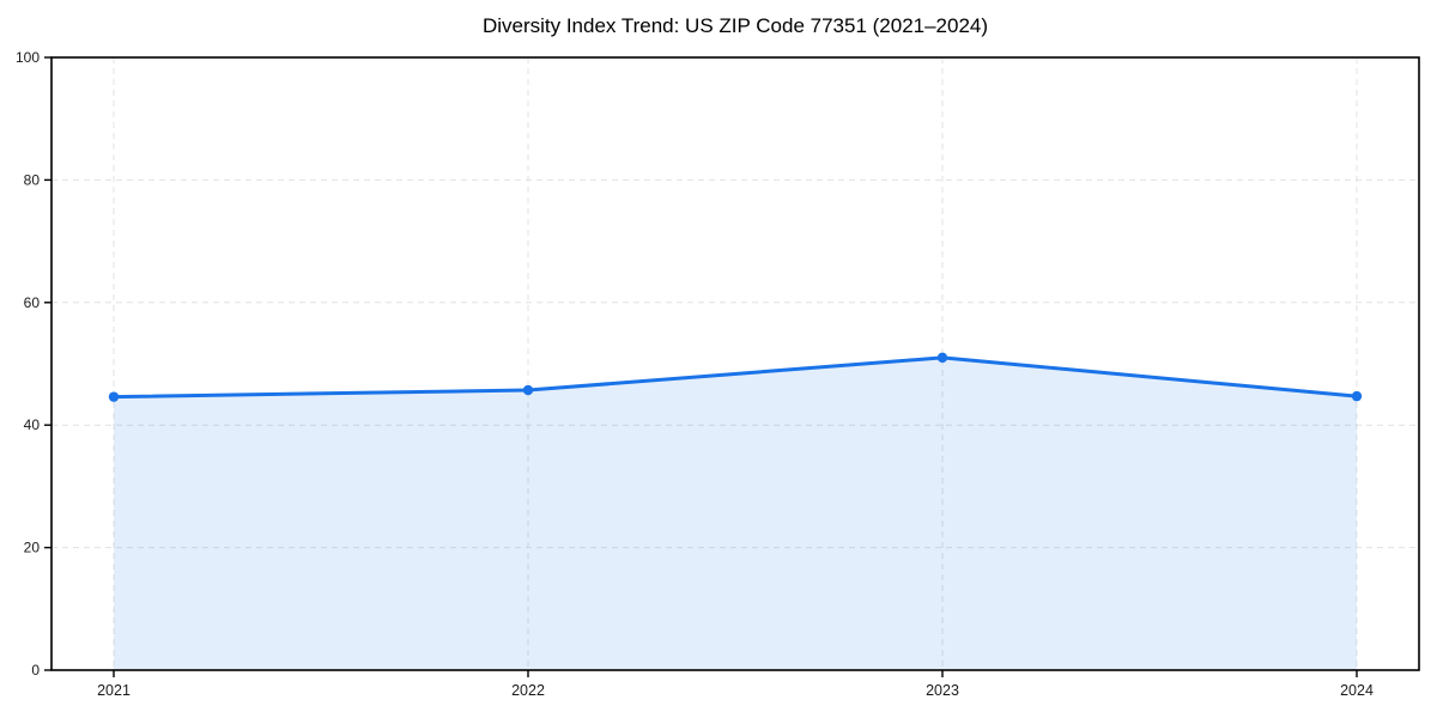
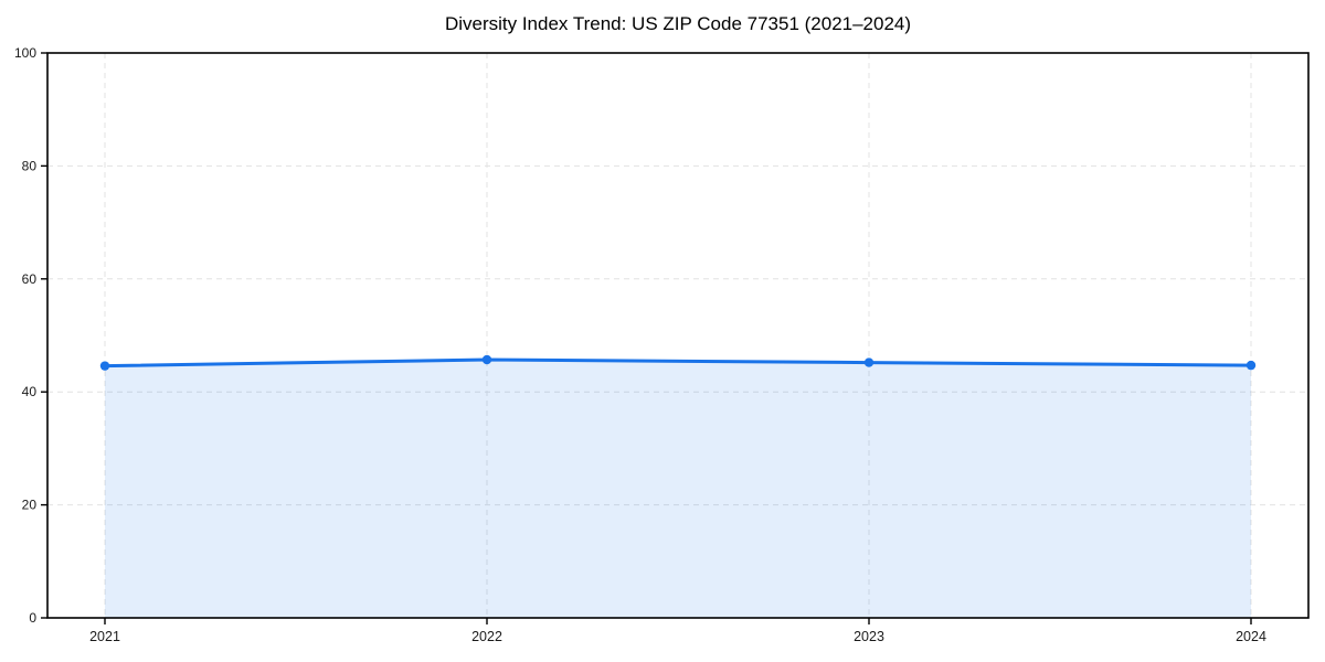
2023: 51 -> 45
